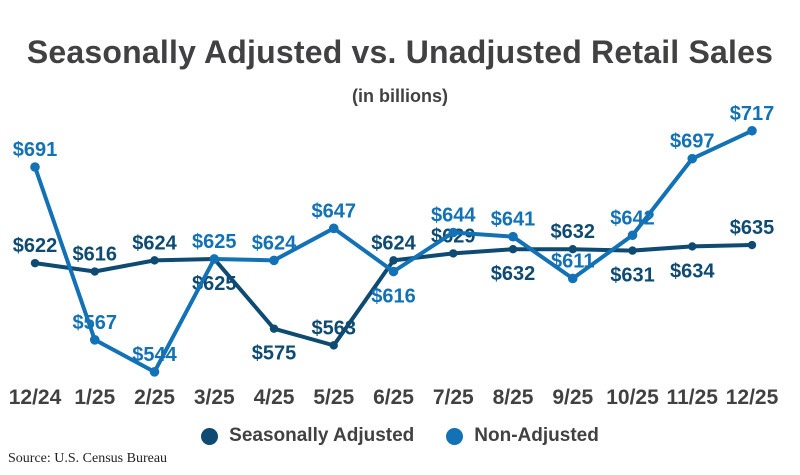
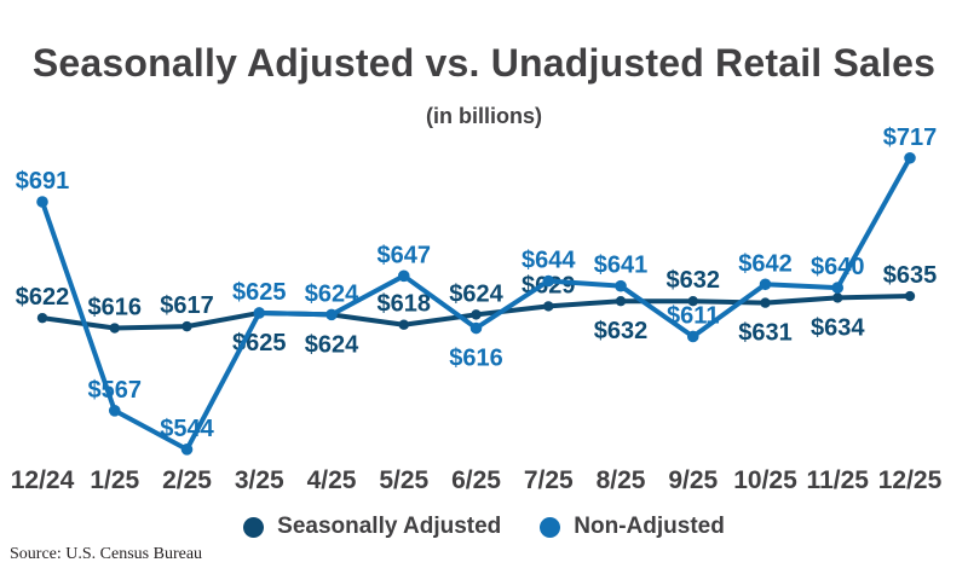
Seasonally Adjusted/2/25: $624 -> $617
Seasonally Adjusted/4/25: $575 -> $624
Seasonally Adjusted/5/25: $563 -> $618
Non-Adjusted/11/25: $697 -> $640
